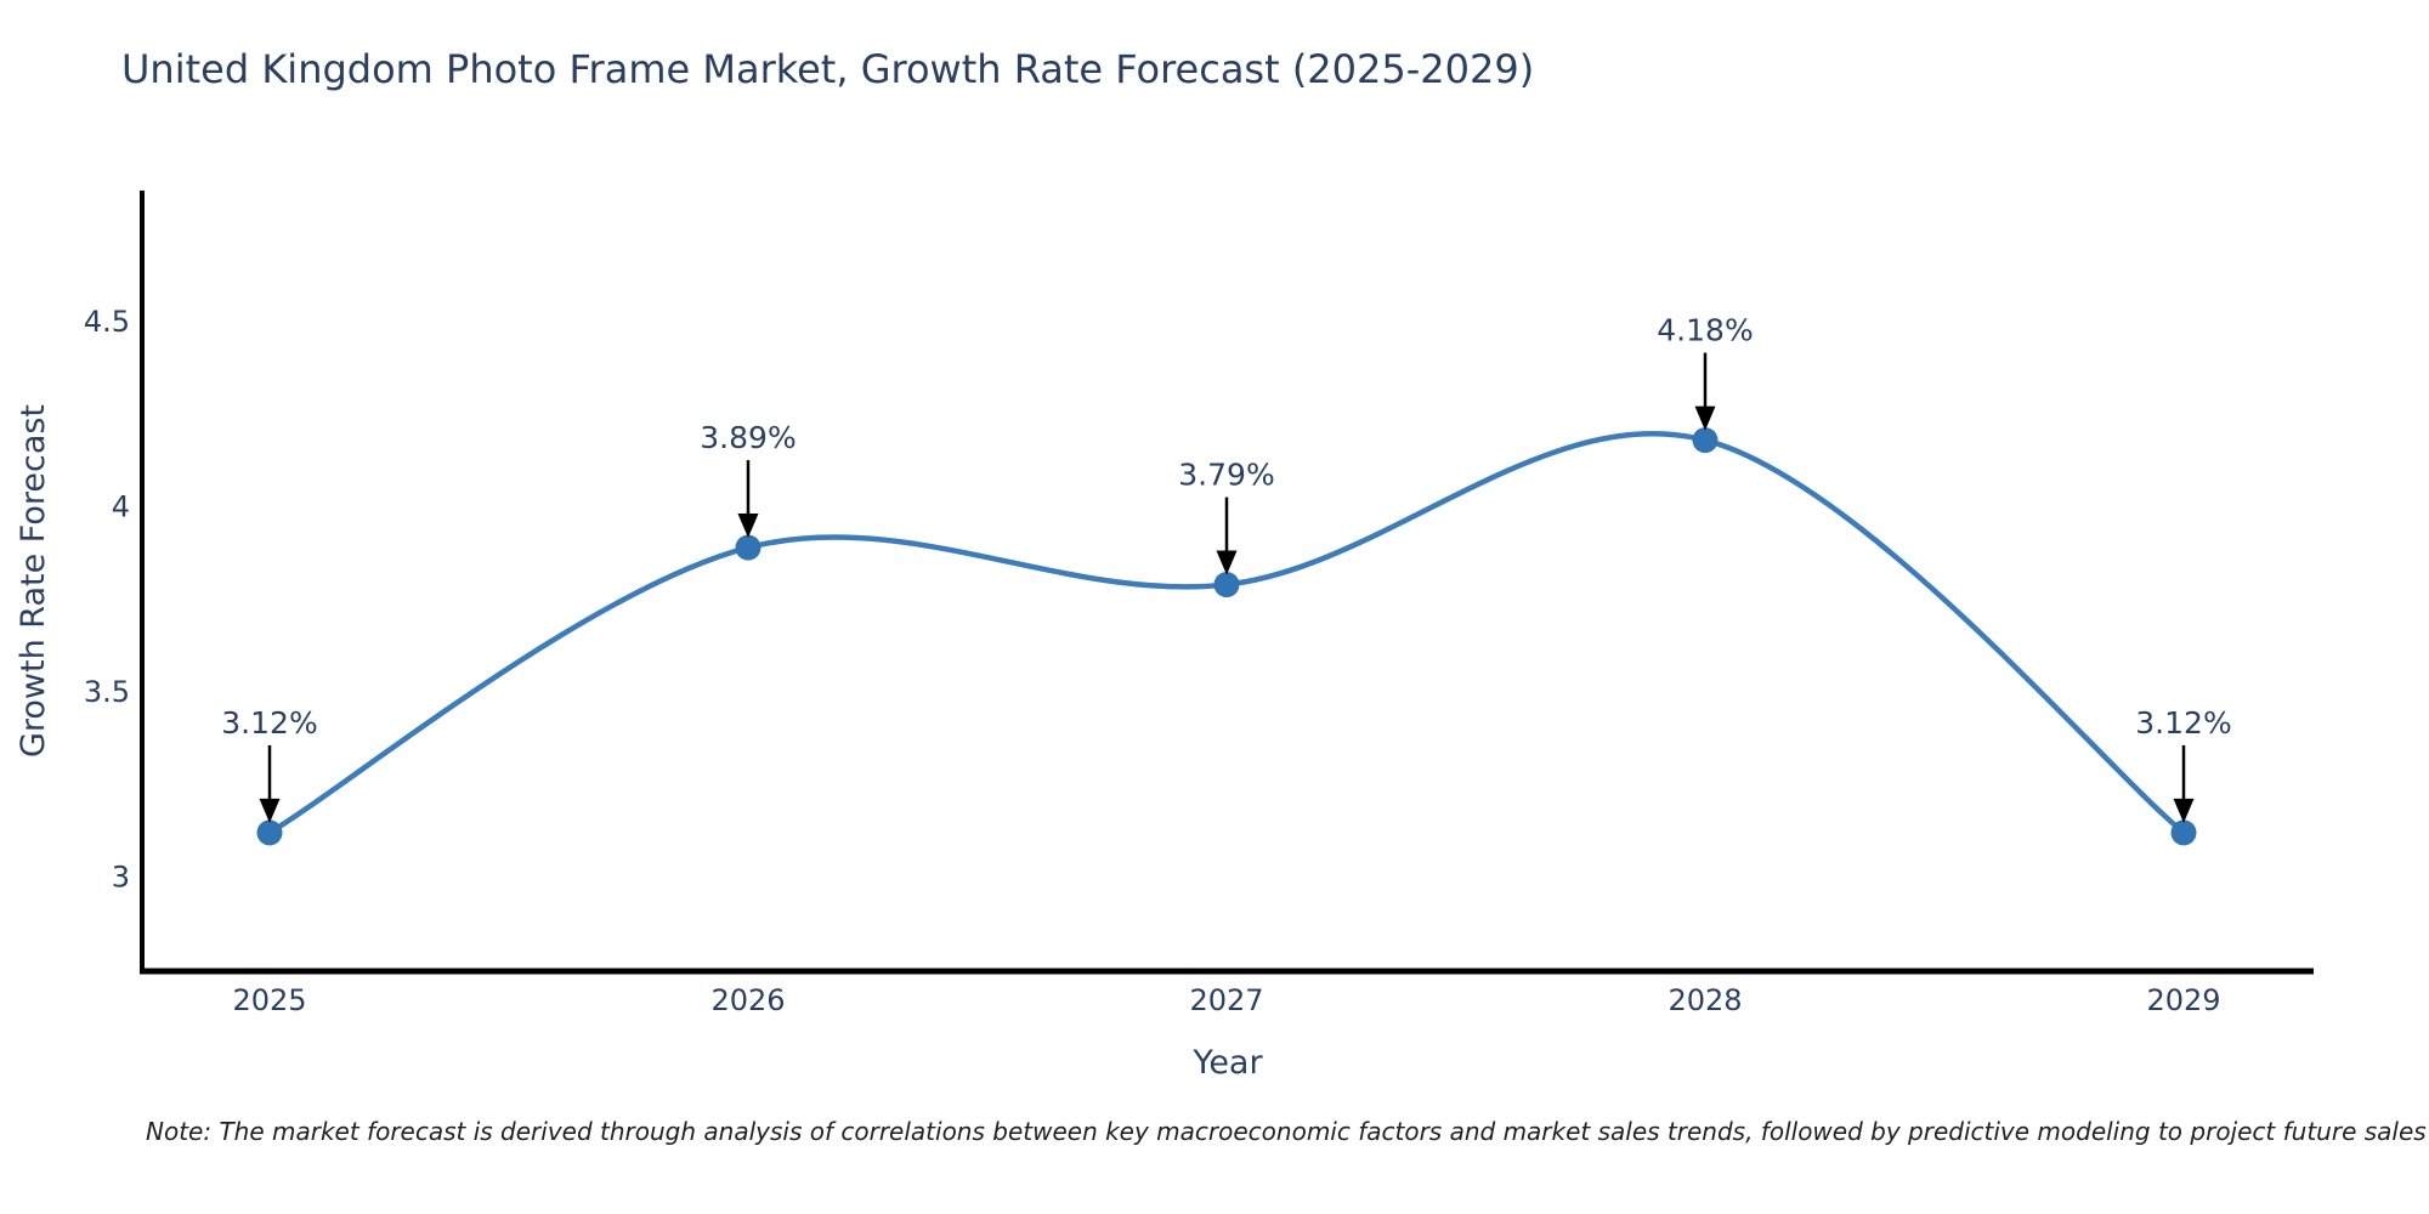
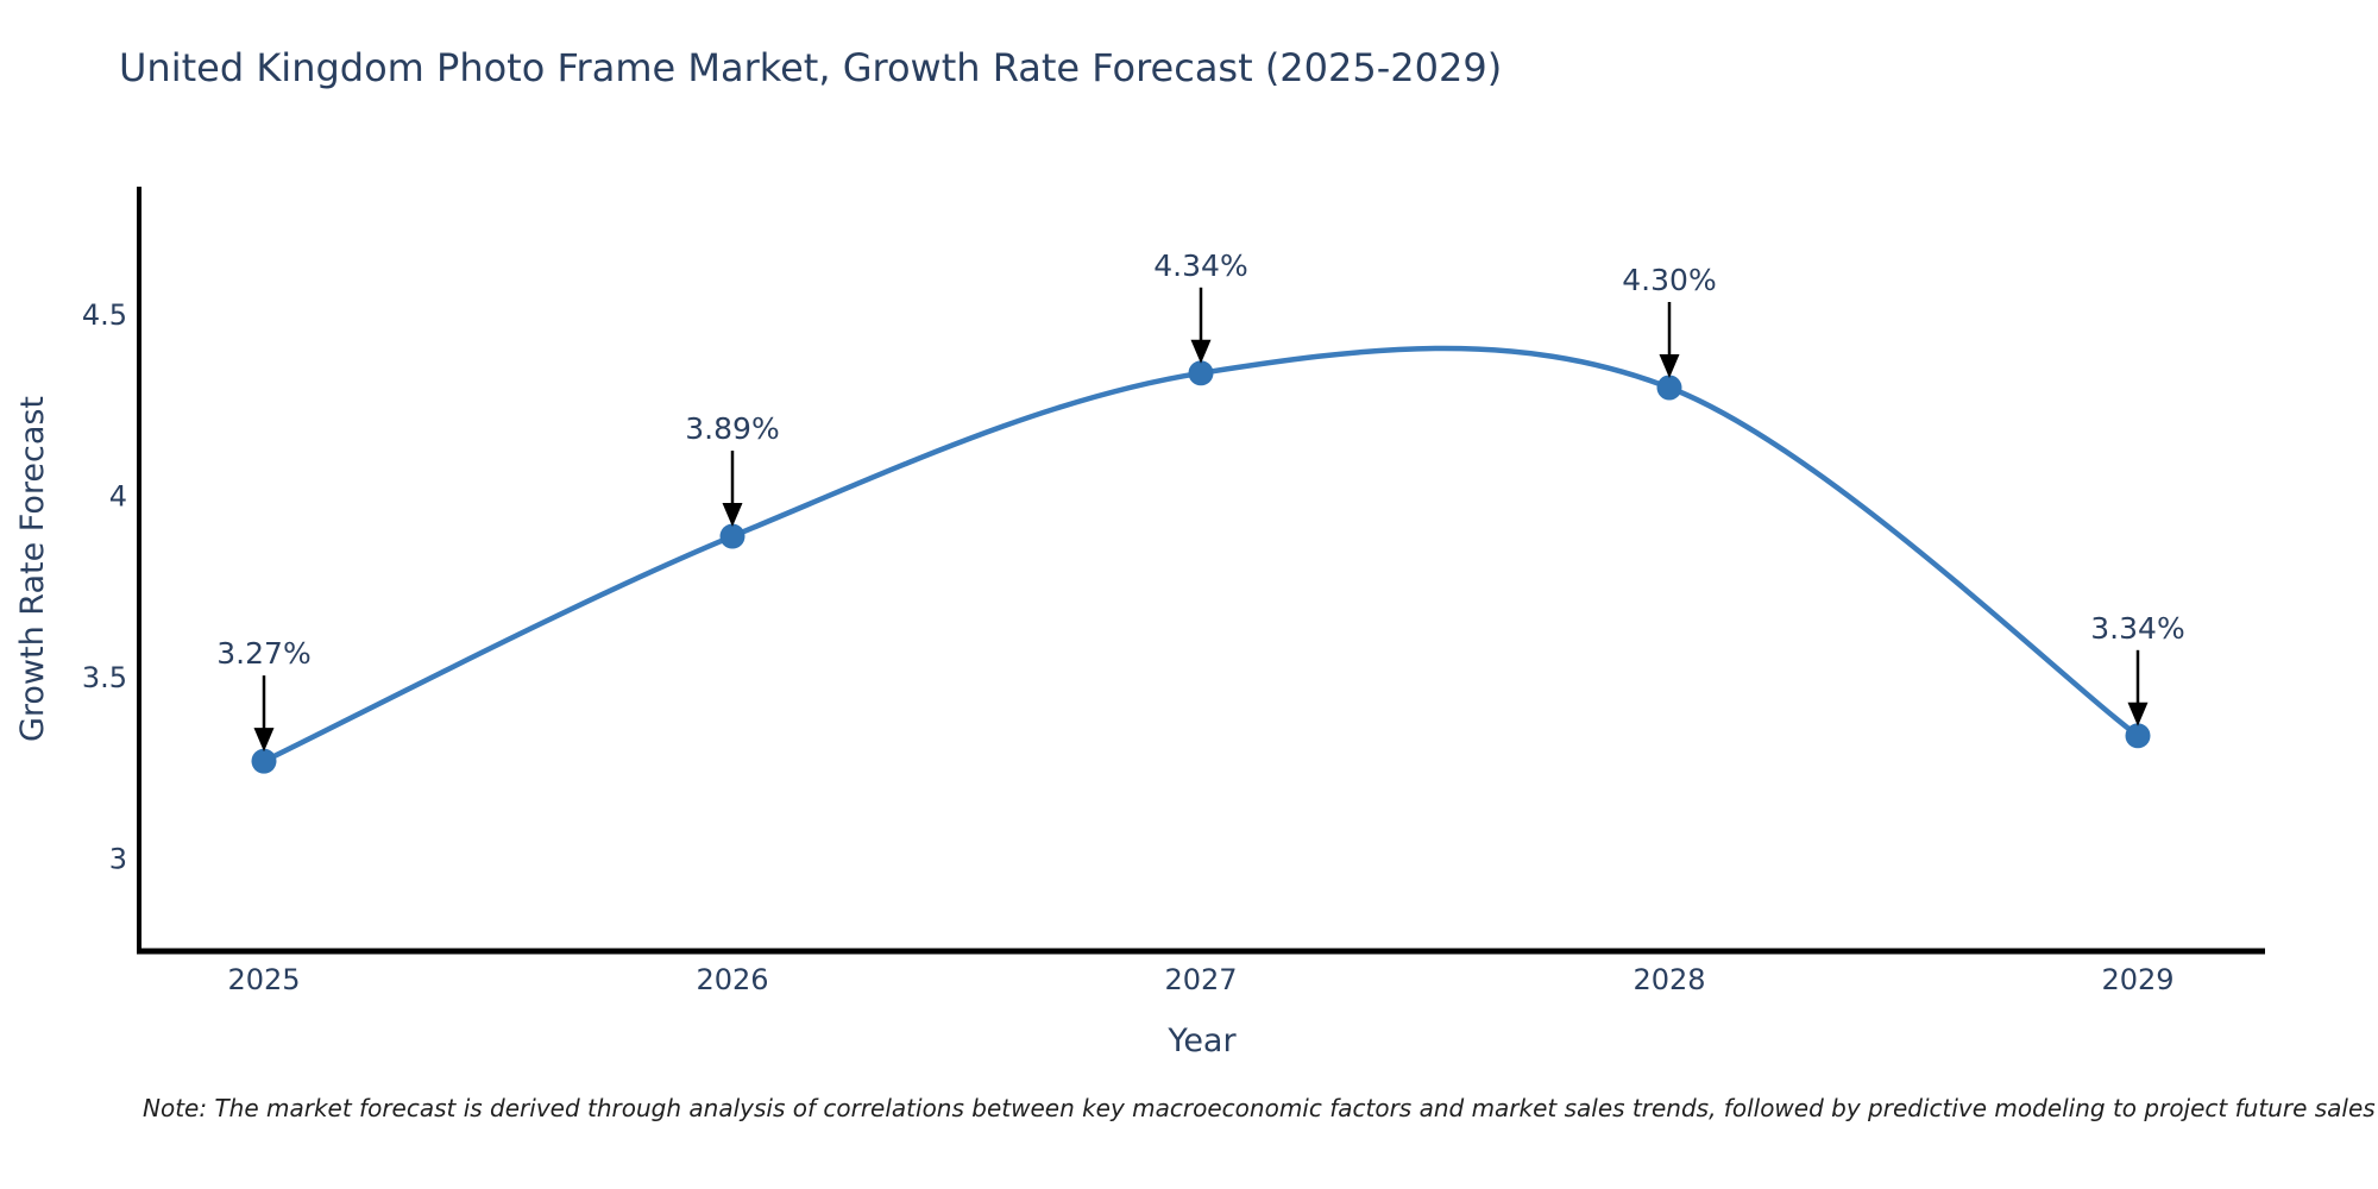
2025: 3.12% -> 3.27%
2027: 3.79% -> 4.34%
2028: 4.18% -> 4.30%
2029: 3.12% -> 3.34%
